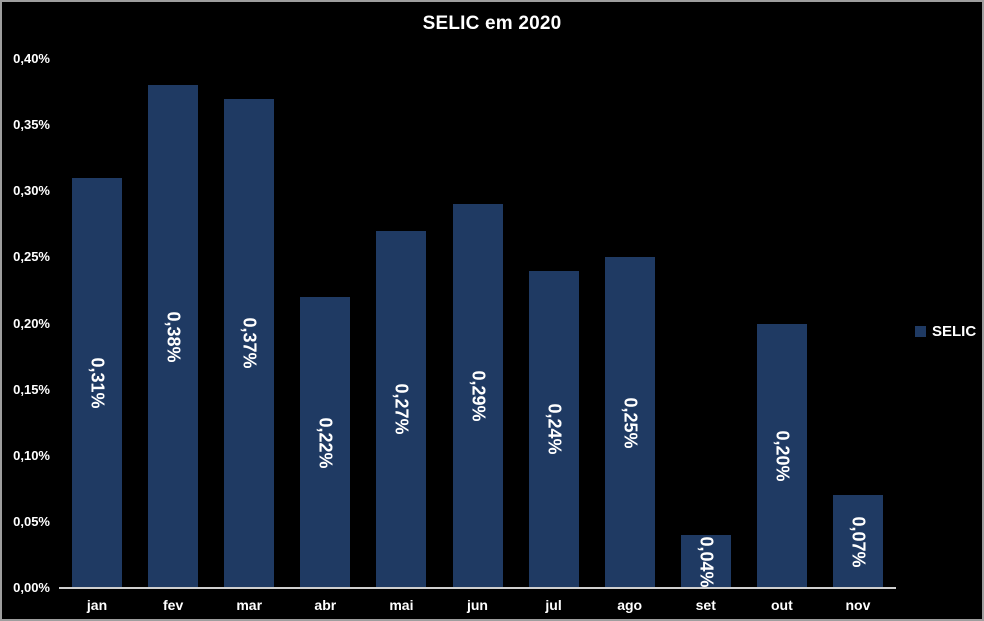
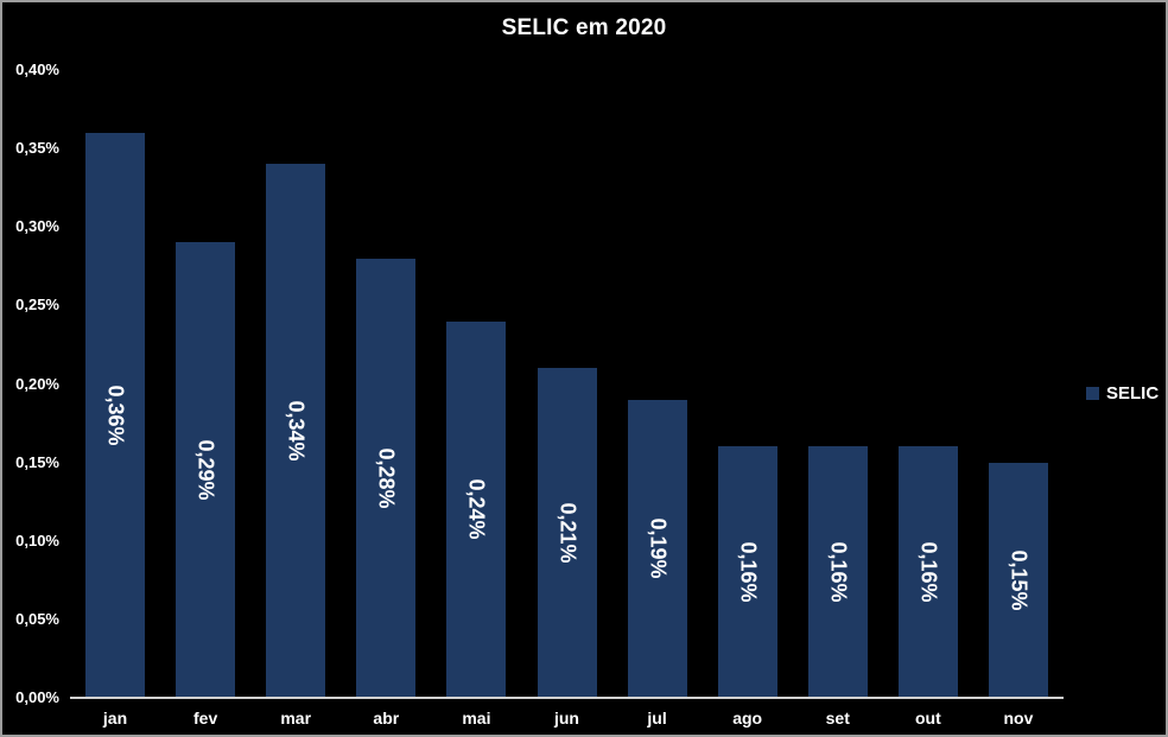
jan: 0,31% -> 0,36%
fev: 0,38% -> 0,29%
mar: 0,37% -> 0,34%
abr: 0,22% -> 0,28%
mai: 0,27% -> 0,24%
jun: 0,29% -> 0,21%
jul: 0,24% -> 0,19%
ago: 0,25% -> 0,16%
set: 0,04% -> 0,16%
out: 0,20% -> 0,16%
nov: 0,07% -> 0,15%
